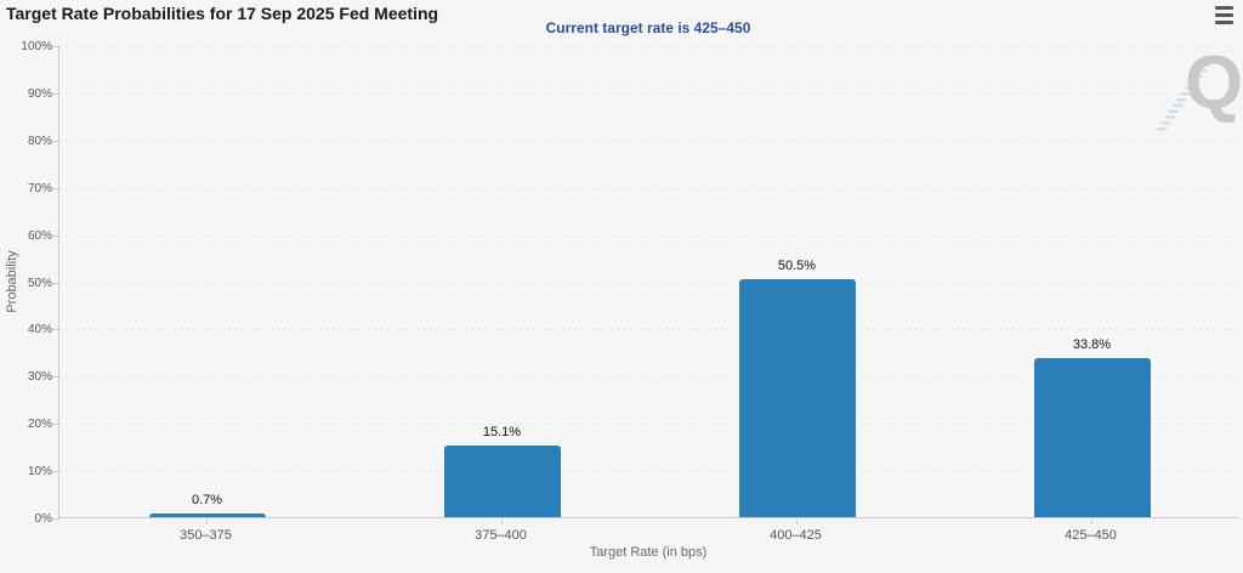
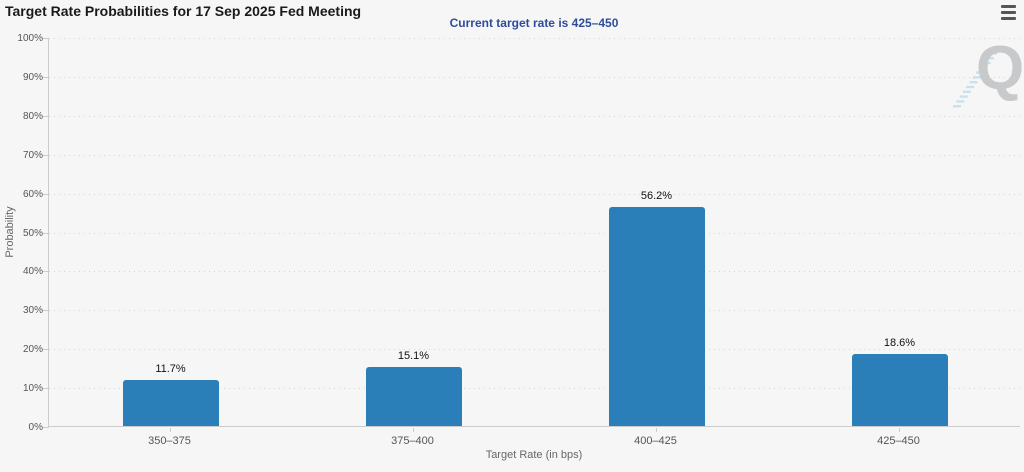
350–375: 0.7% -> 11.7%
400–425: 50.5% -> 56.2%
425–450: 33.8% -> 18.6%
